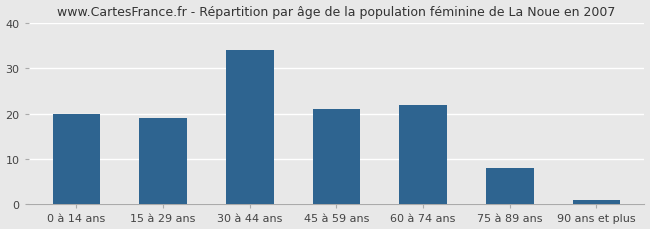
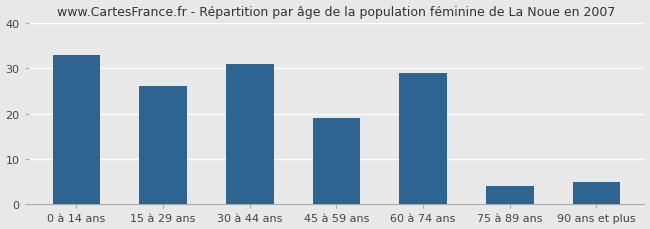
0 à 14 ans: 20 -> 33
15 à 29 ans: 19 -> 26
30 à 44 ans: 34 -> 31
45 à 59 ans: 21 -> 19
60 à 74 ans: 22 -> 29
75 à 89 ans: 8 -> 4
90 ans et plus: 1 -> 5
